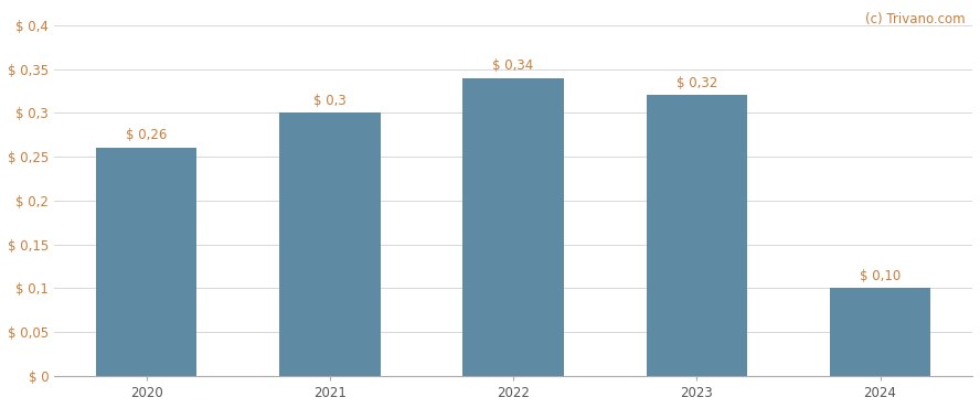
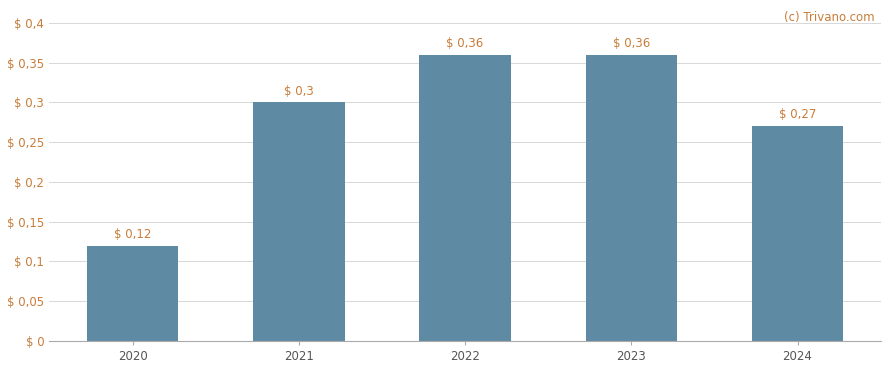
2020: 0,26 -> 0,12
2022: 0,34 -> 0,36
2023: 0,32 -> 0,36
2024: 0,10 -> 0,27
